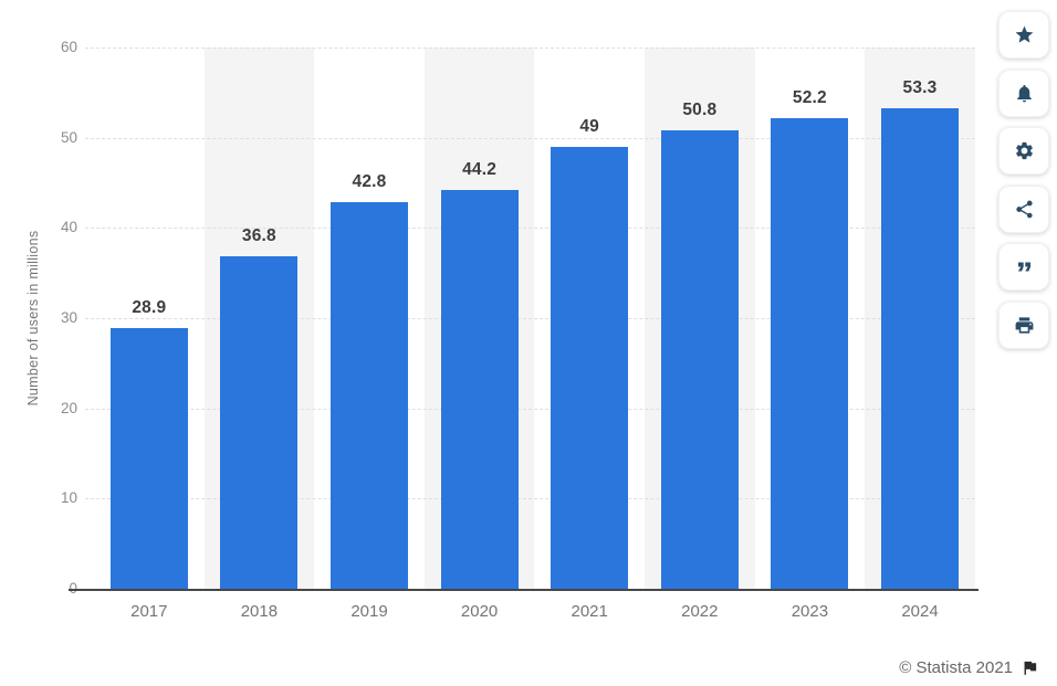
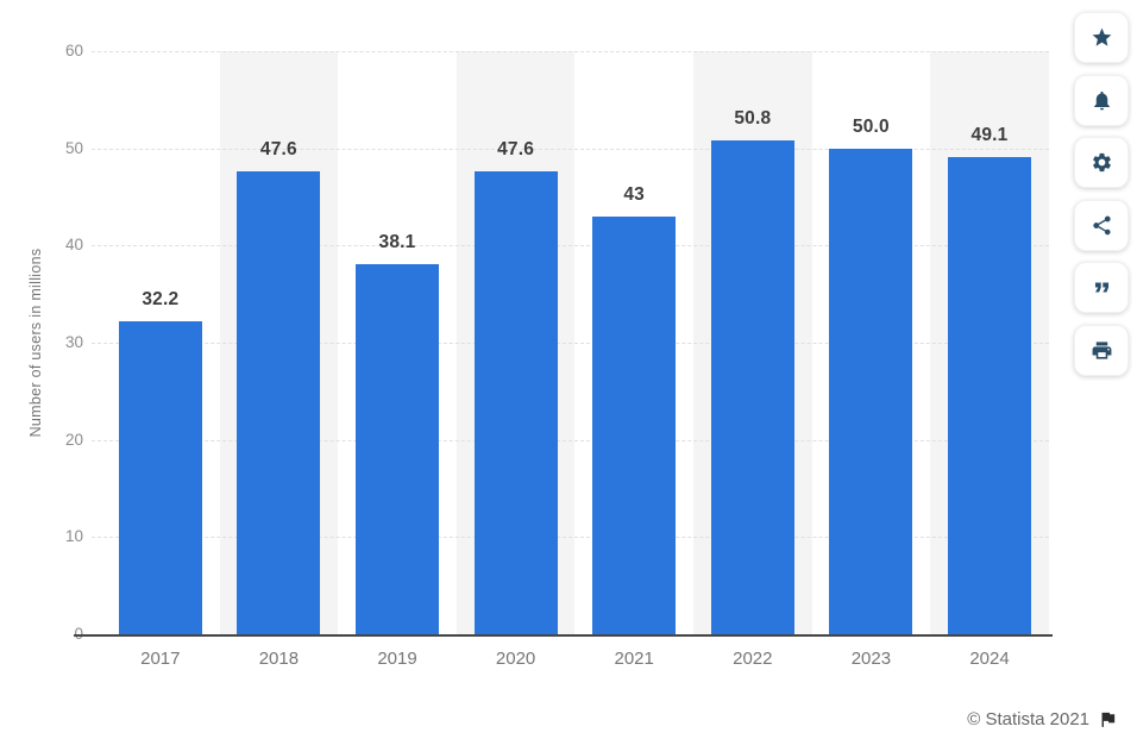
2017: 28.9 -> 32.2
2018: 36.8 -> 47.6
2019: 42.8 -> 38.1
2020: 44.2 -> 47.6
2021: 49 -> 43
2023: 52.2 -> 50.0
2024: 53.3 -> 49.1
